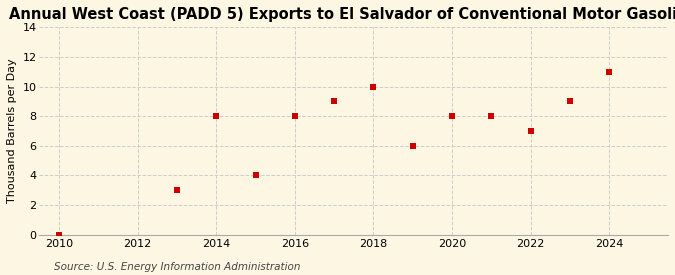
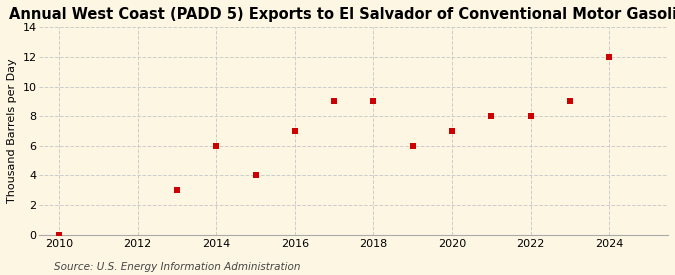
2014: 8 -> 6
2016: 8 -> 7
2018: 10 -> 9
2020: 8 -> 7
2022: 7 -> 8
2024: 11 -> 12
